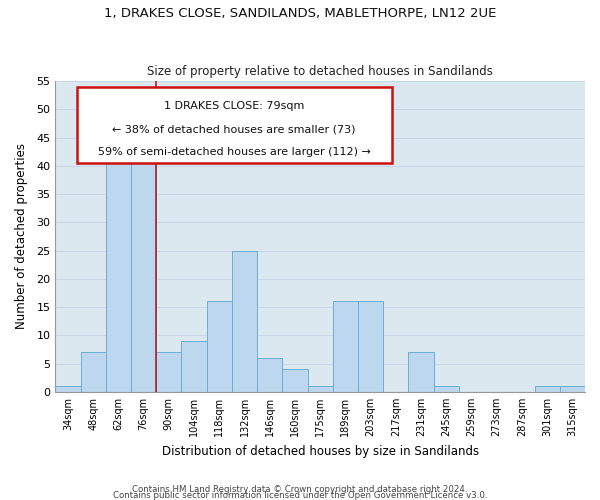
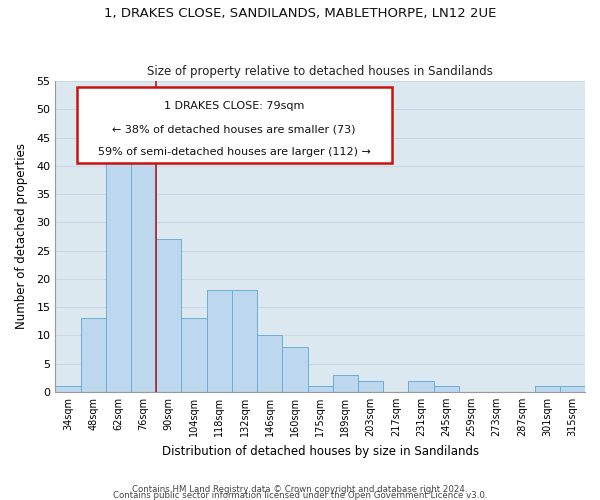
48sqm: 7 -> 13
90sqm: 7 -> 27
104sqm: 9 -> 13
118sqm: 16 -> 18
132sqm: 25 -> 18
146sqm: 6 -> 10
160sqm: 4 -> 8
189sqm: 16 -> 3
203sqm: 16 -> 2
231sqm: 7 -> 2
